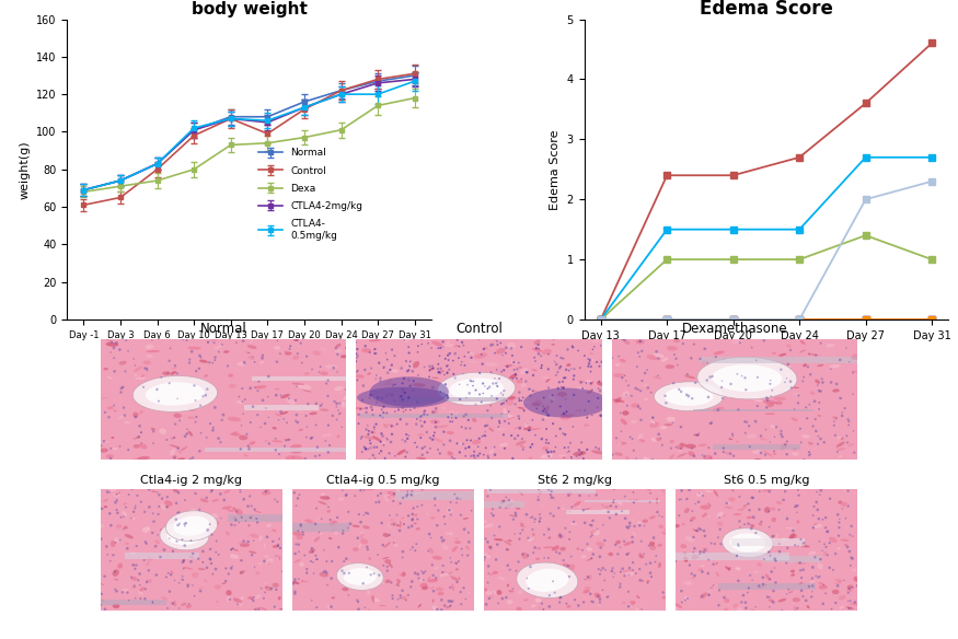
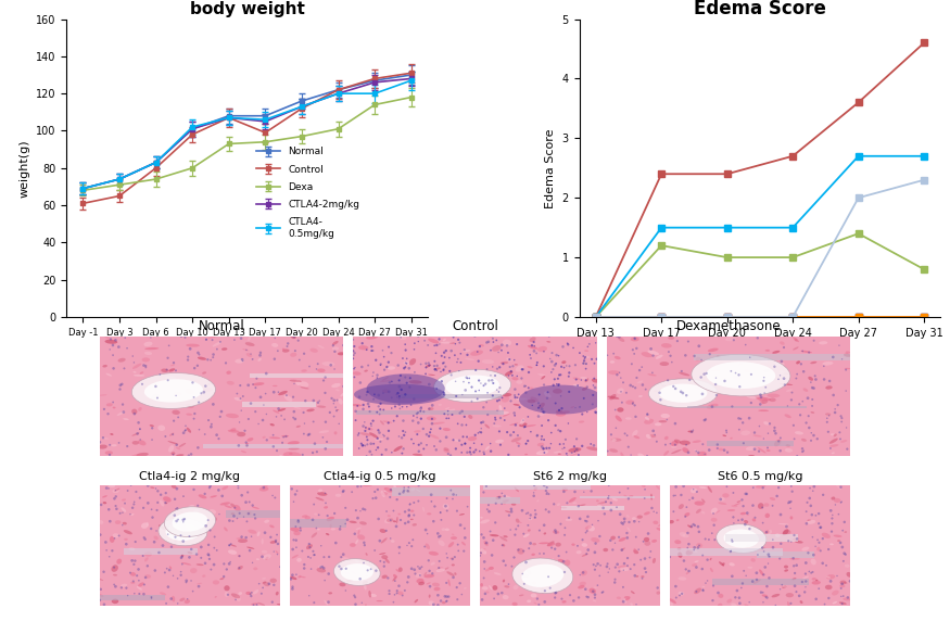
Edema Score/Dexa/Day 17: 1.0 -> 1.2
Edema Score/Dexa/Day 31: 1.0 -> 0.8
